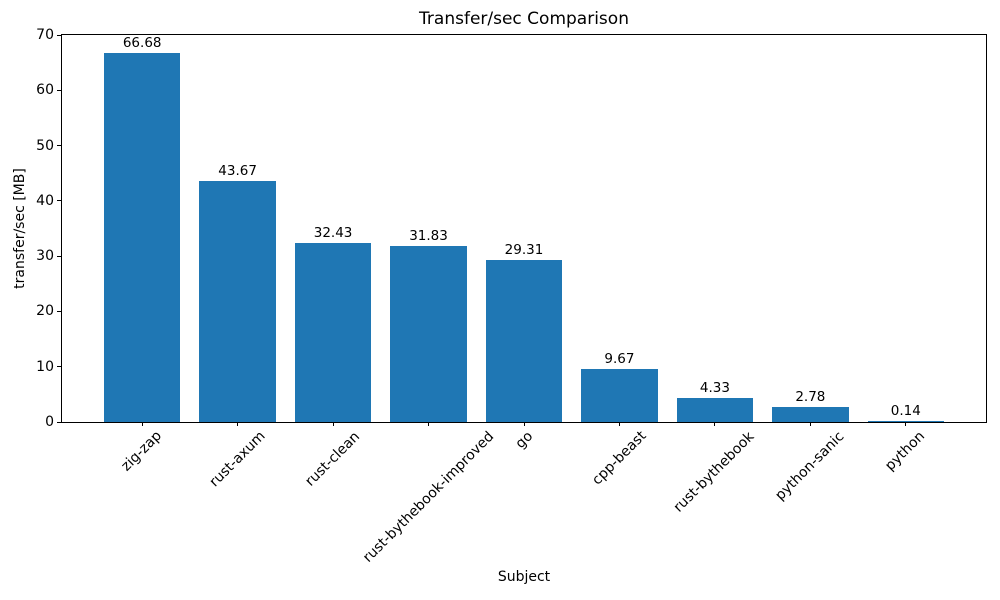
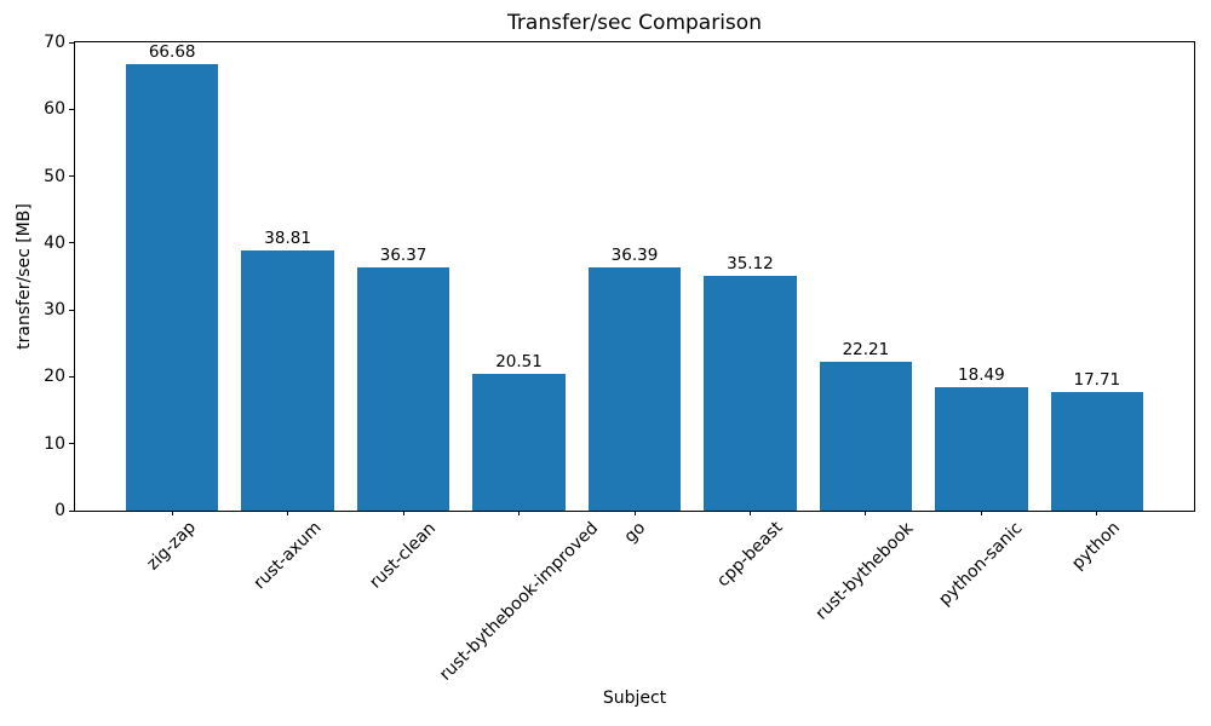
rust-axum: 43.67 -> 38.81
rust-clean: 32.43 -> 36.37
rust-bythebook-improved: 31.83 -> 20.51
go: 29.31 -> 36.39
cpp-beast: 9.67 -> 35.12
rust-bythebook: 4.33 -> 22.21
python-sanic: 2.78 -> 18.49
python: 0.14 -> 17.71
